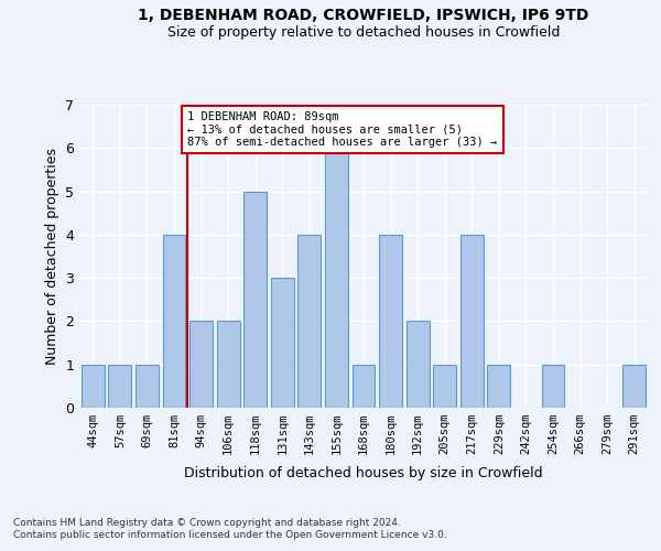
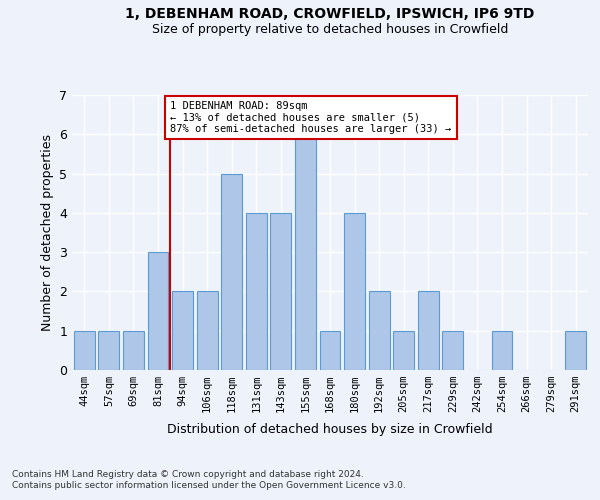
81sqm: 4 -> 3
131sqm: 3 -> 4
217sqm: 4 -> 2
